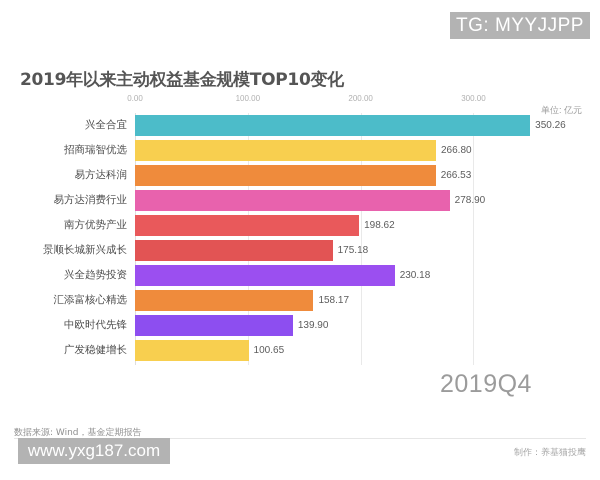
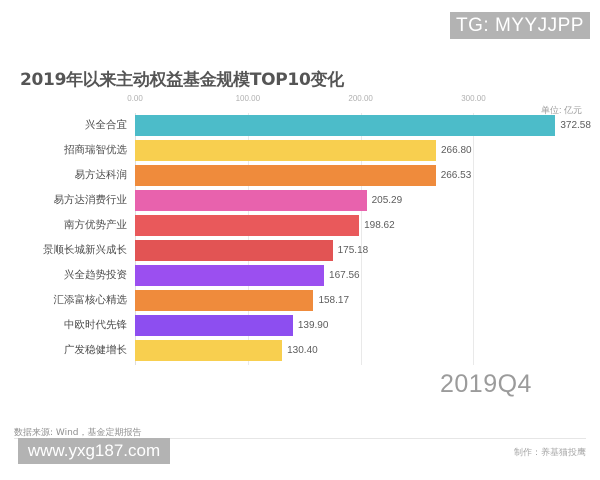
兴全合宜: 350.26 -> 372.58
易方达消费行业: 278.90 -> 205.29
兴全趋势投资: 230.18 -> 167.56
广发稳健增长: 100.65 -> 130.40
